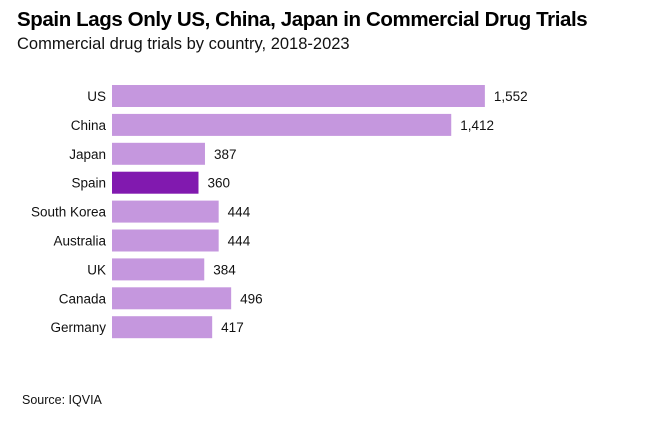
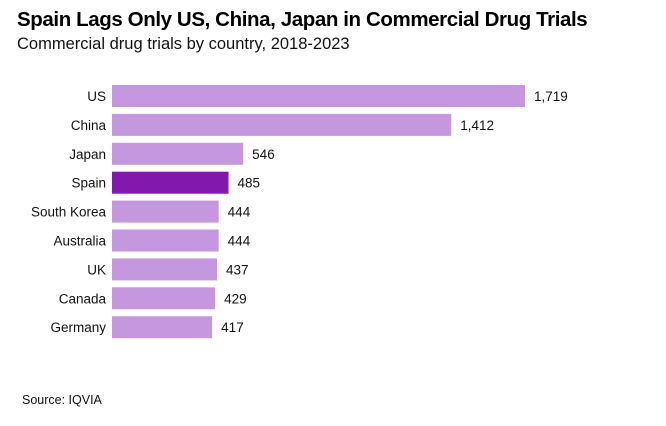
US: 1,552 -> 1,719
Japan: 387 -> 546
Spain: 360 -> 485
UK: 384 -> 437
Canada: 496 -> 429
